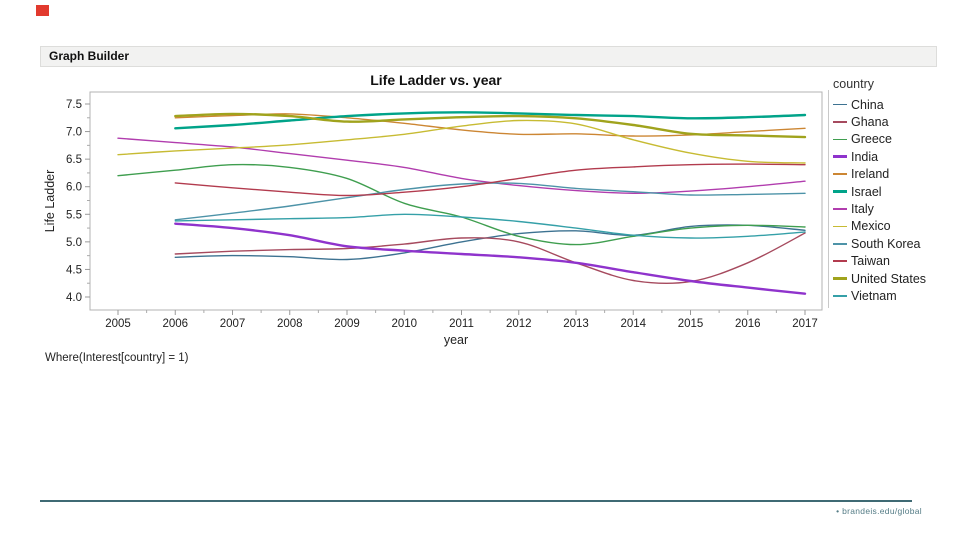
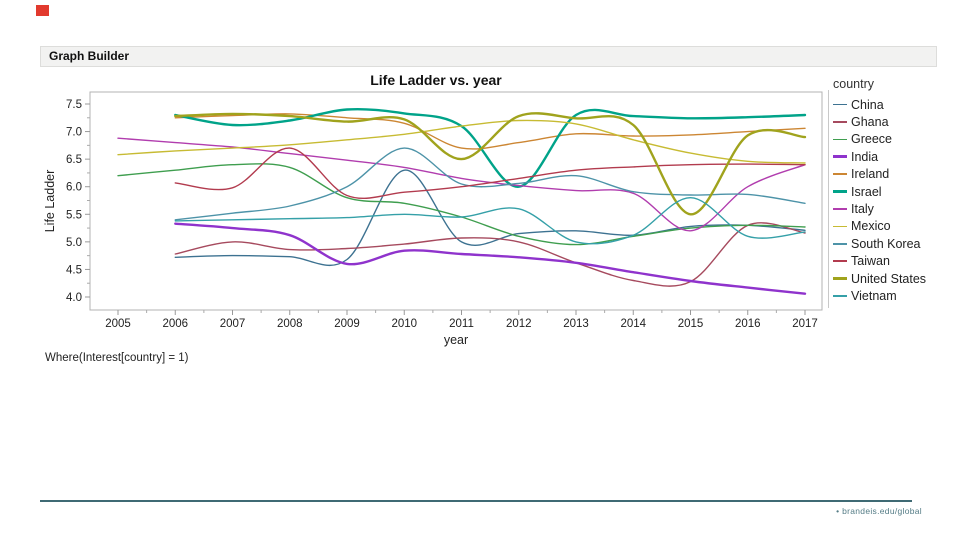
Israel/2006: 7.1 -> 7.3
Ghana/2007: 4.8 -> 5.0
Taiwan/2008: 5.9 -> 6.7
Greece/2009: 6.2 -> 5.8
India/2009: 4.9 -> 4.6
Israel/2009: 7.3 -> 7.4
South Korea/2009: 5.8 -> 6.0
China/2010: 4.8 -> 6.3
South Korea/2010: 6.0 -> 6.7
Ireland/2011: 7.0 -> 6.7
Israel/2011: 7.3 -> 7.1
United States/2011: 7.3 -> 6.5
Ireland/2012: 7.0 -> 6.8
Israel/2012: 7.3 -> 6.0
Vietnam/2012: 5.4 -> 5.6
South Korea/2013: 6.0 -> 6.2
Vietnam/2013: 5.2 -> 5.0
Italy/2015: 5.9 -> 5.2
United States/2015: 7.0 -> 5.5
Vietnam/2015: 5.1 -> 5.8
Ghana/2016: 4.6 -> 5.3
Italy/2017: 6.1 -> 6.4
South Korea/2017: 5.9 -> 5.7
